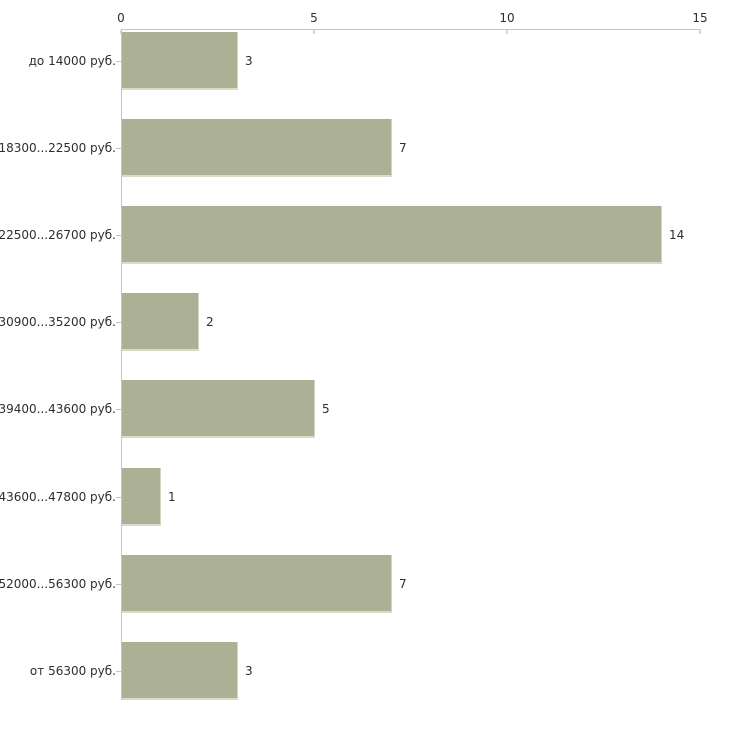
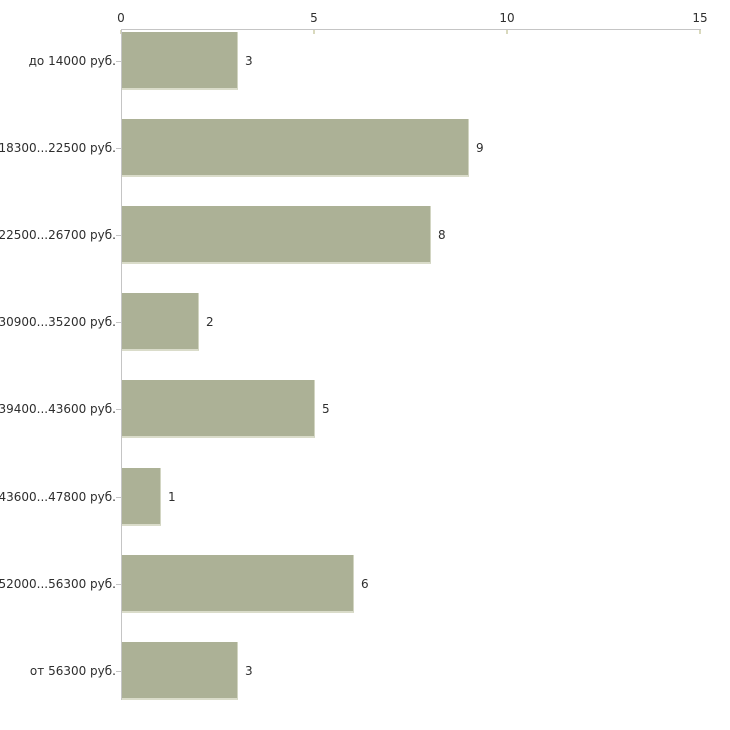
18300...22500 руб.: 7 -> 9
22500...26700 руб.: 14 -> 8
52000...56300 руб.: 7 -> 6
